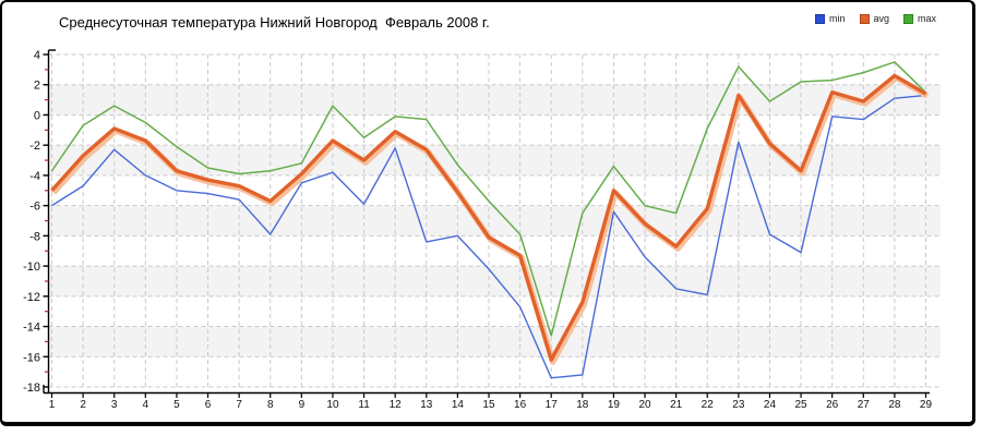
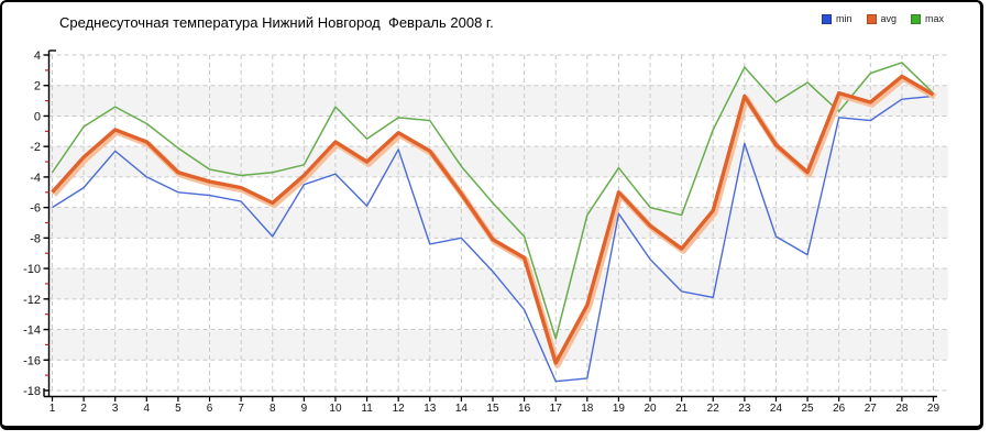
max/26: 2.3 -> 0.3
